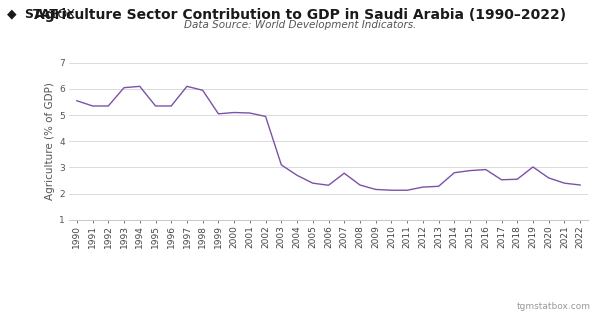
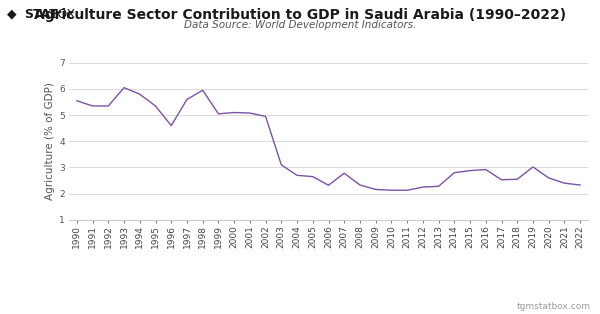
1994: 6.10 -> 5.80
1996: 5.35 -> 4.60
1997: 6.10 -> 5.60
2005: 2.40 -> 2.65
